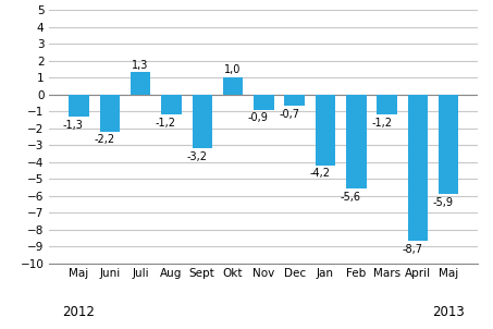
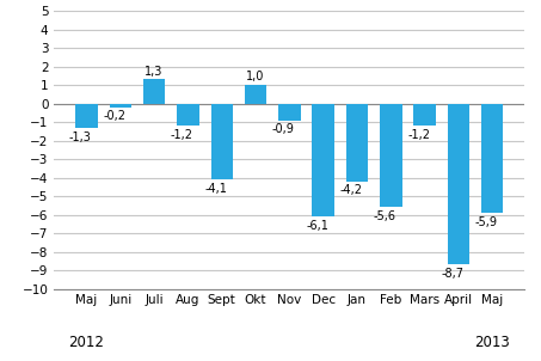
Juni: -2,2 -> -0,2
Sept: -3,2 -> -4,1
Dec: -0,7 -> -6,1
